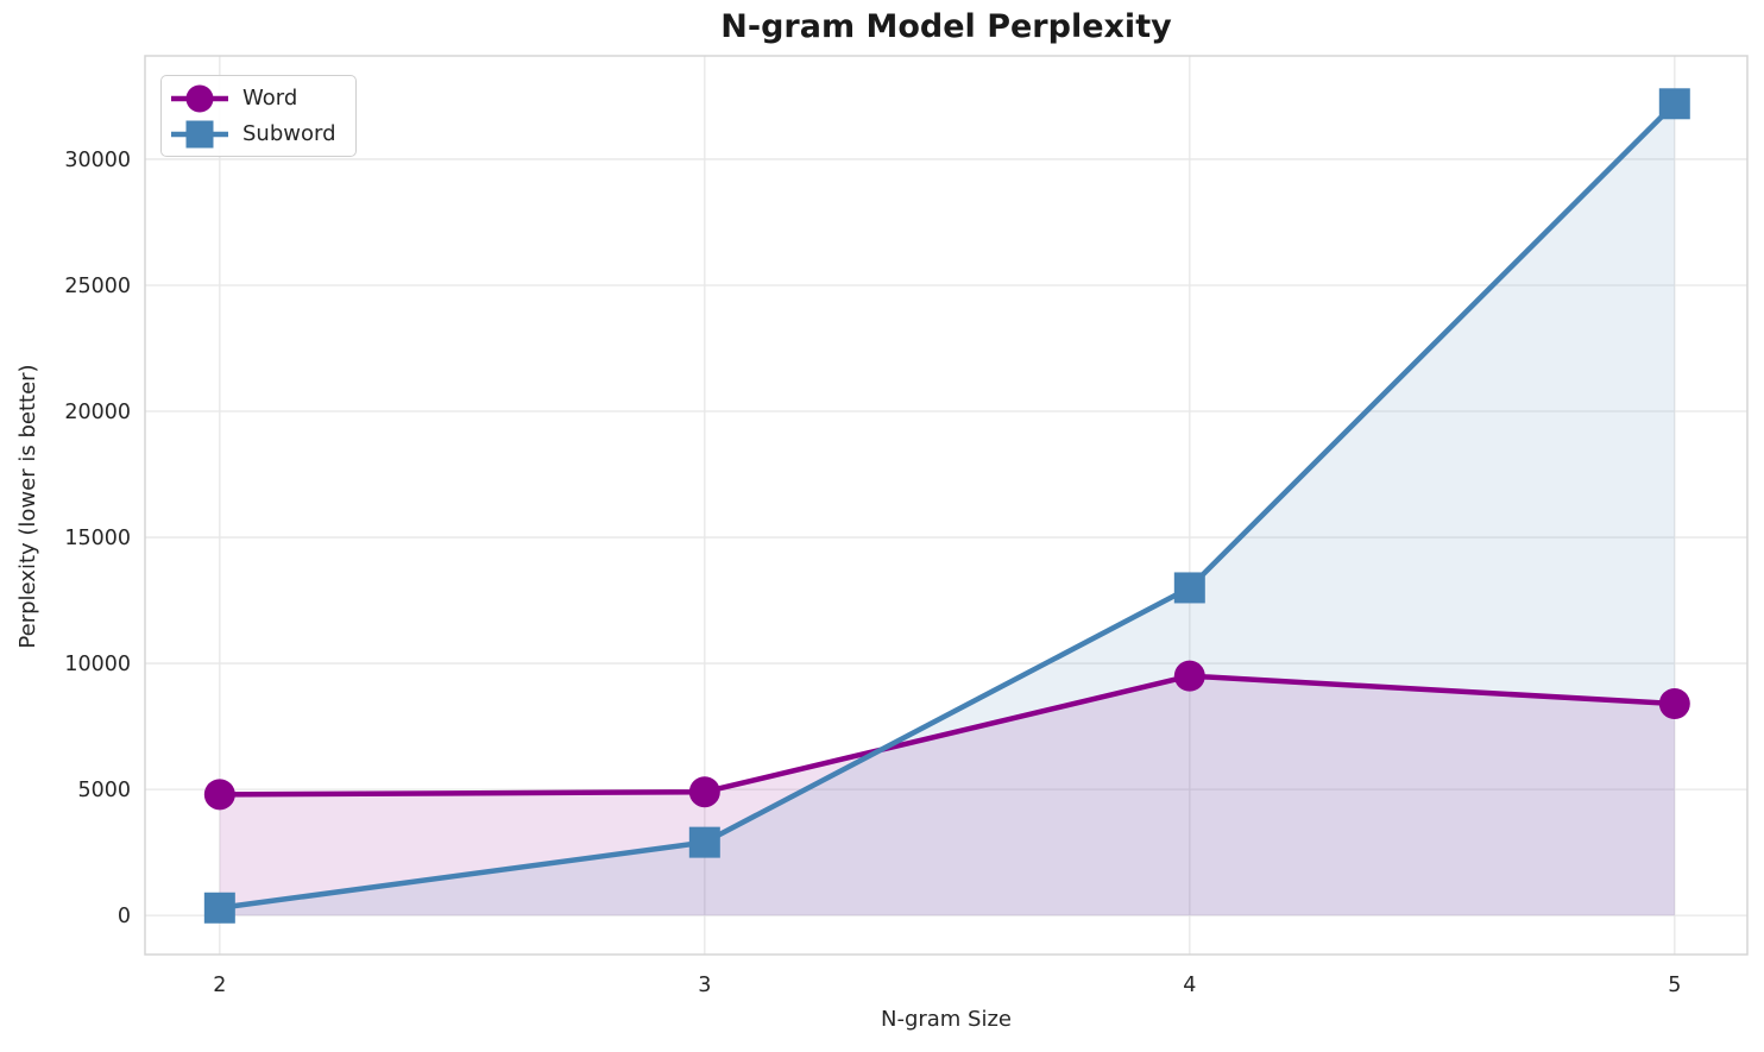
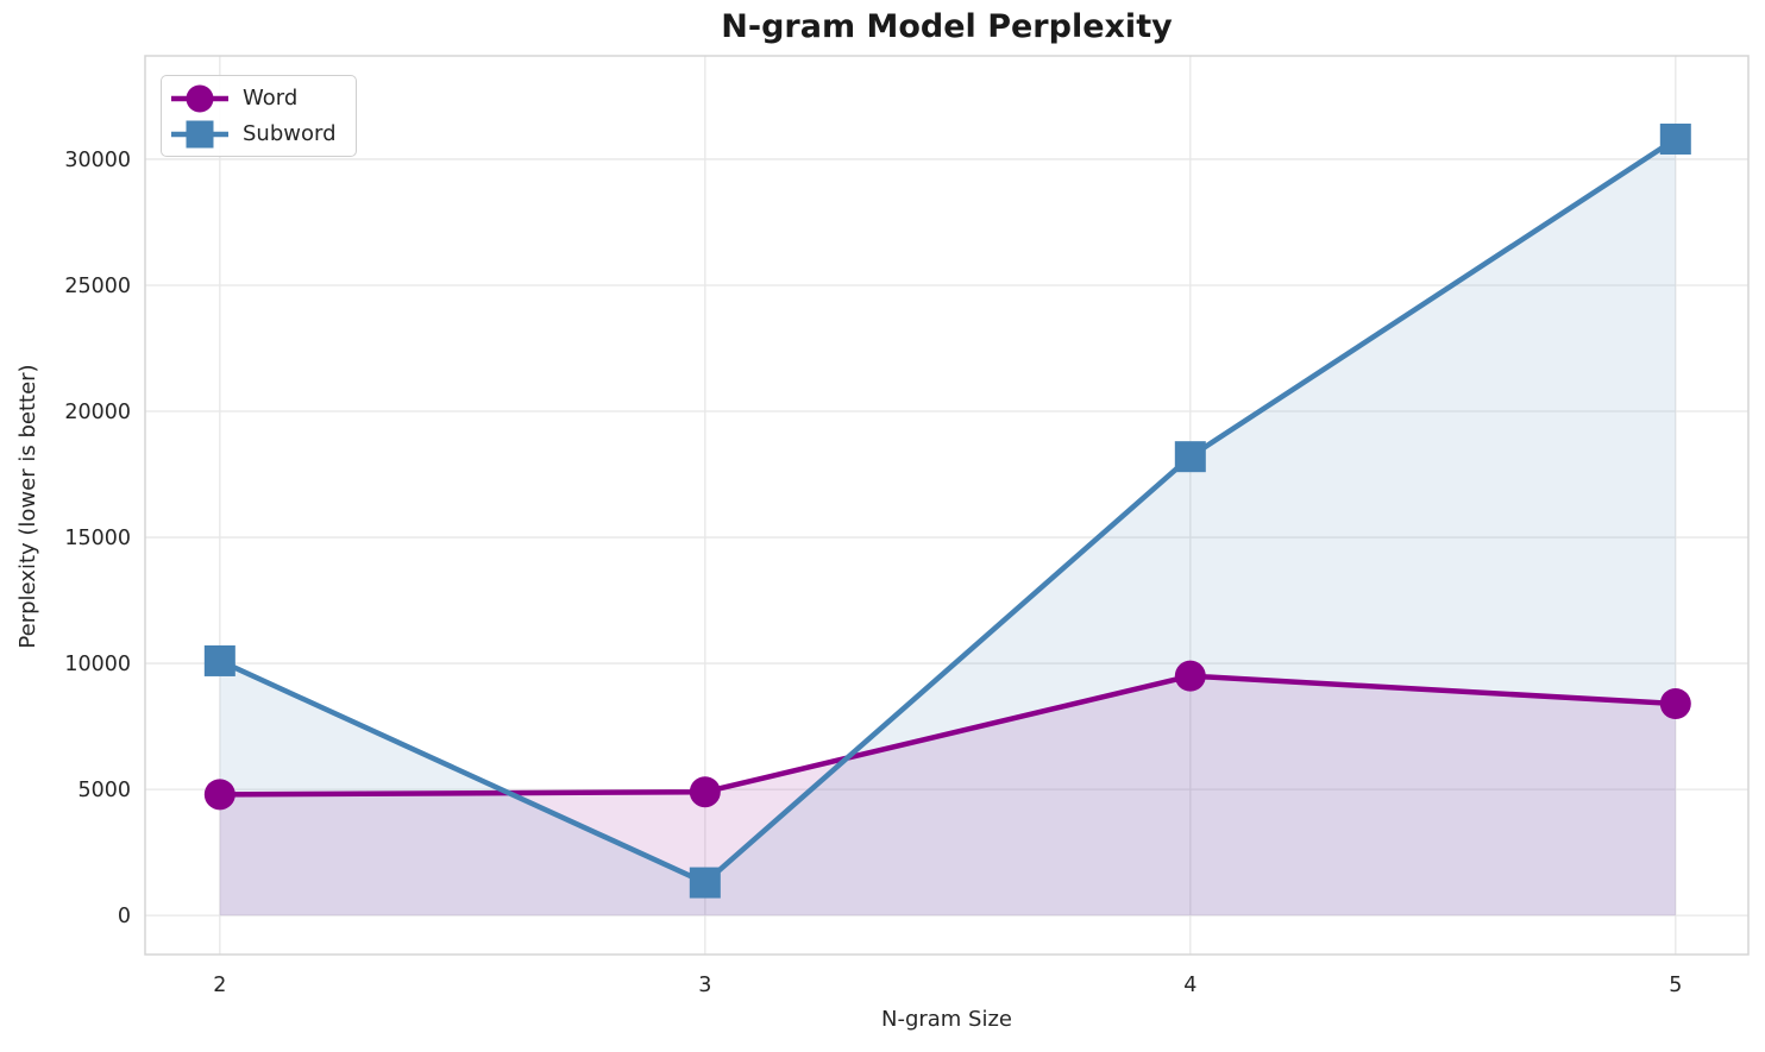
Subword/2: 300 -> 10100
Subword/3: 2900 -> 1300
Subword/4: 13000 -> 18200
Subword/5: 32200 -> 30800
